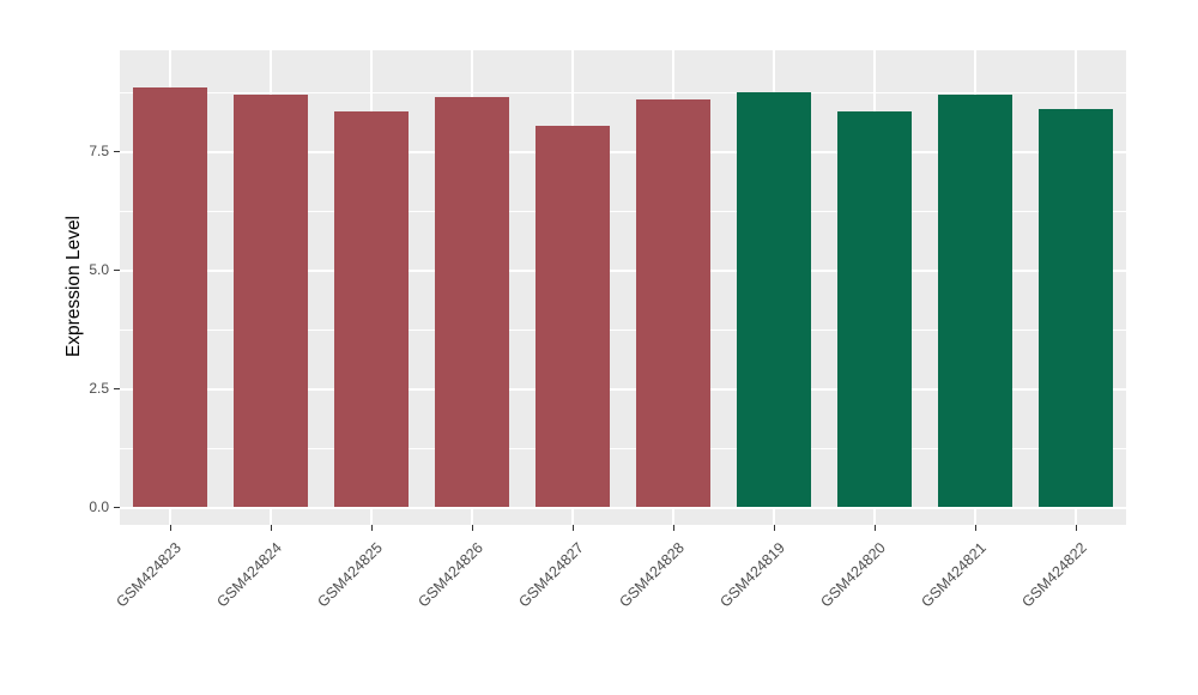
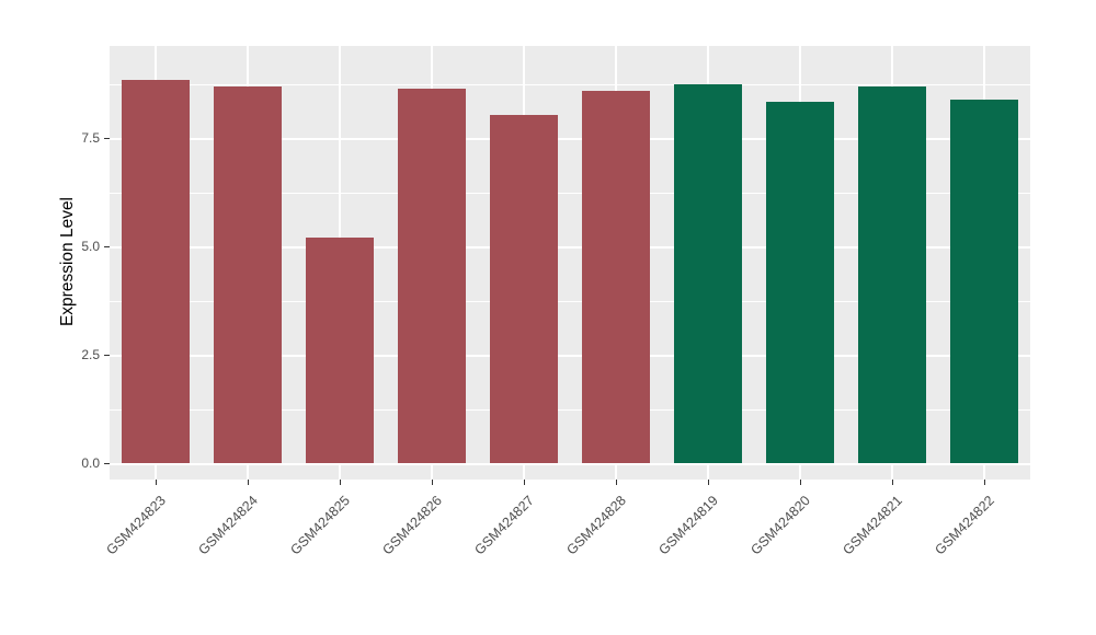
GSM424825: 8.3 -> 5.2
